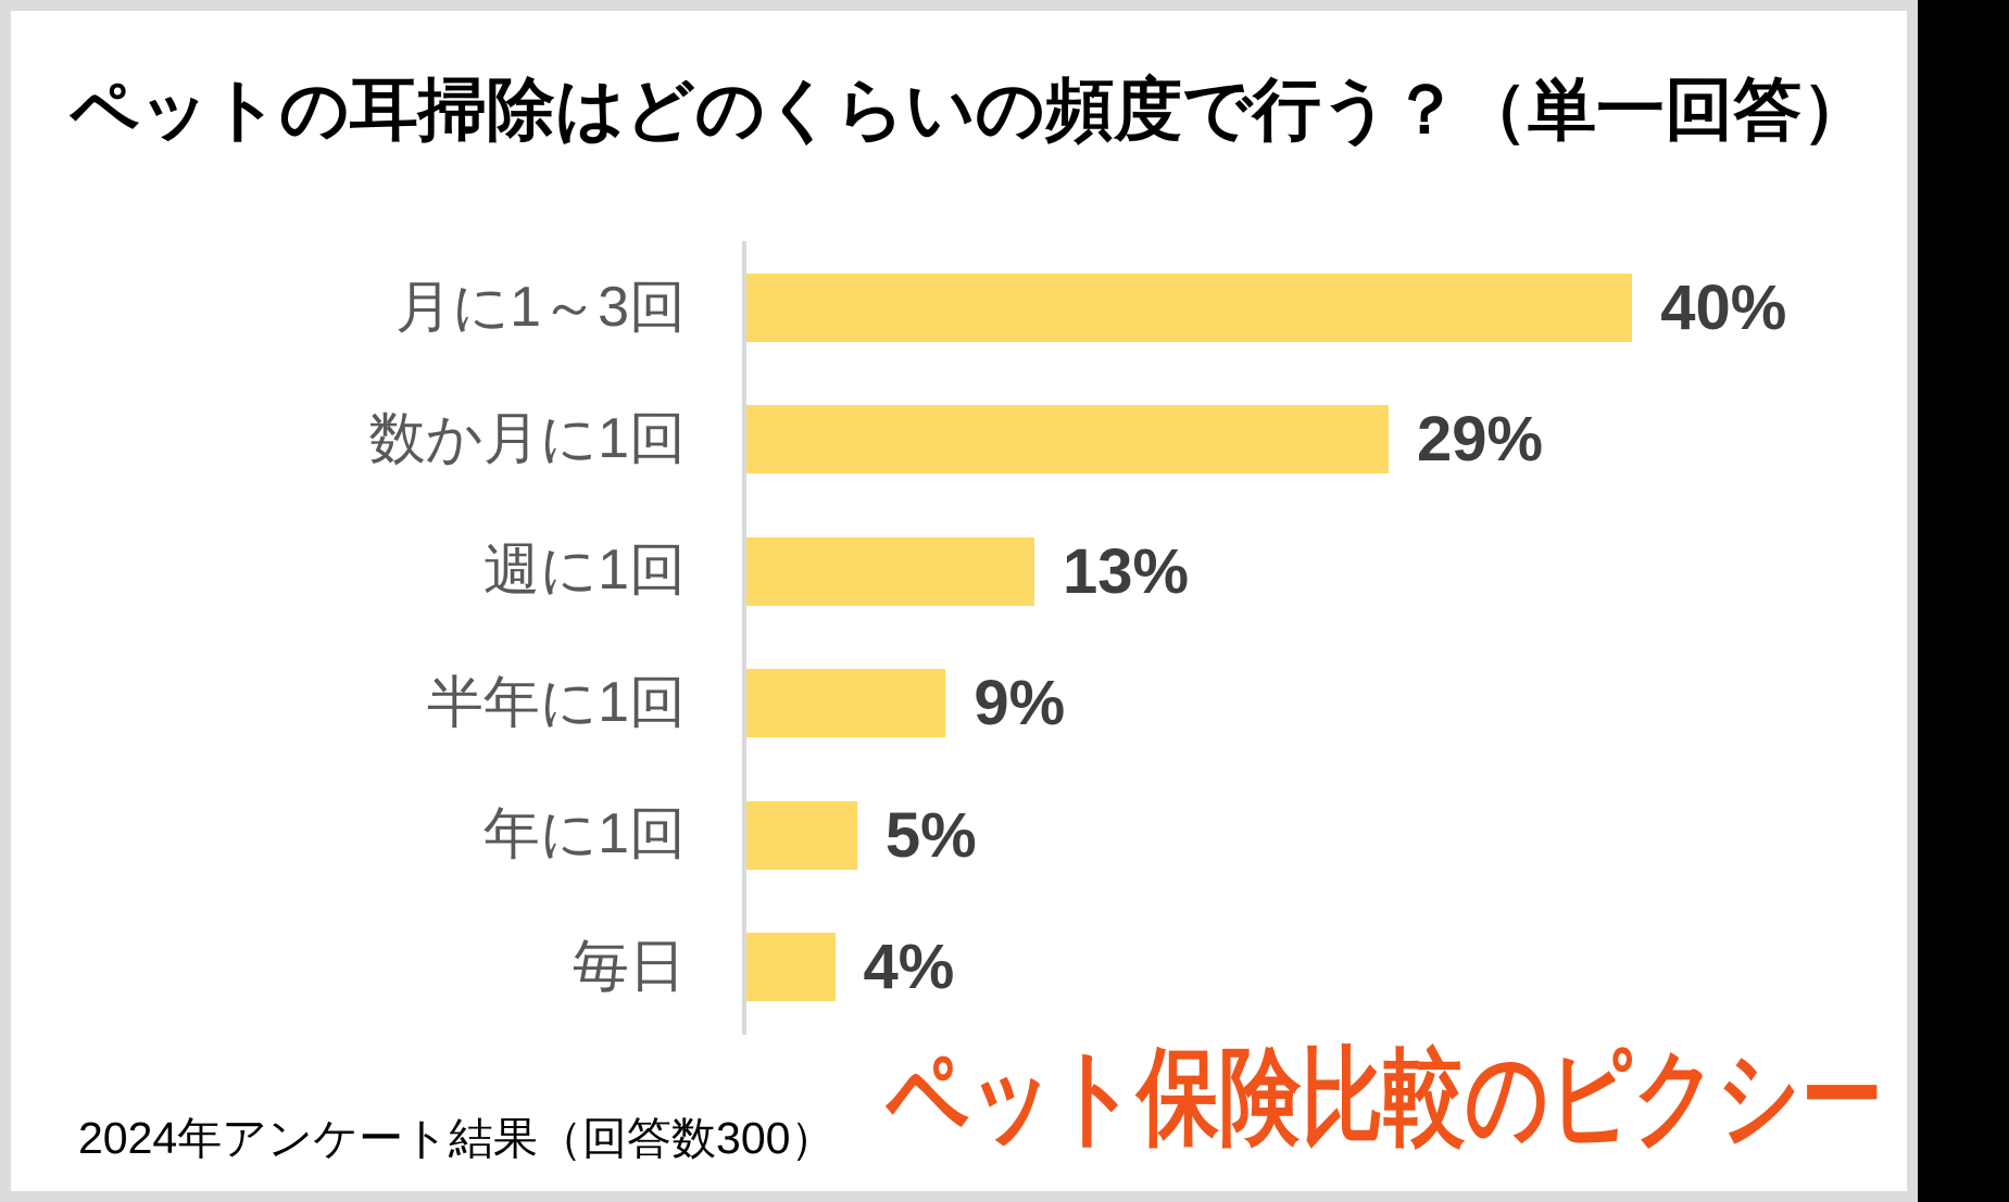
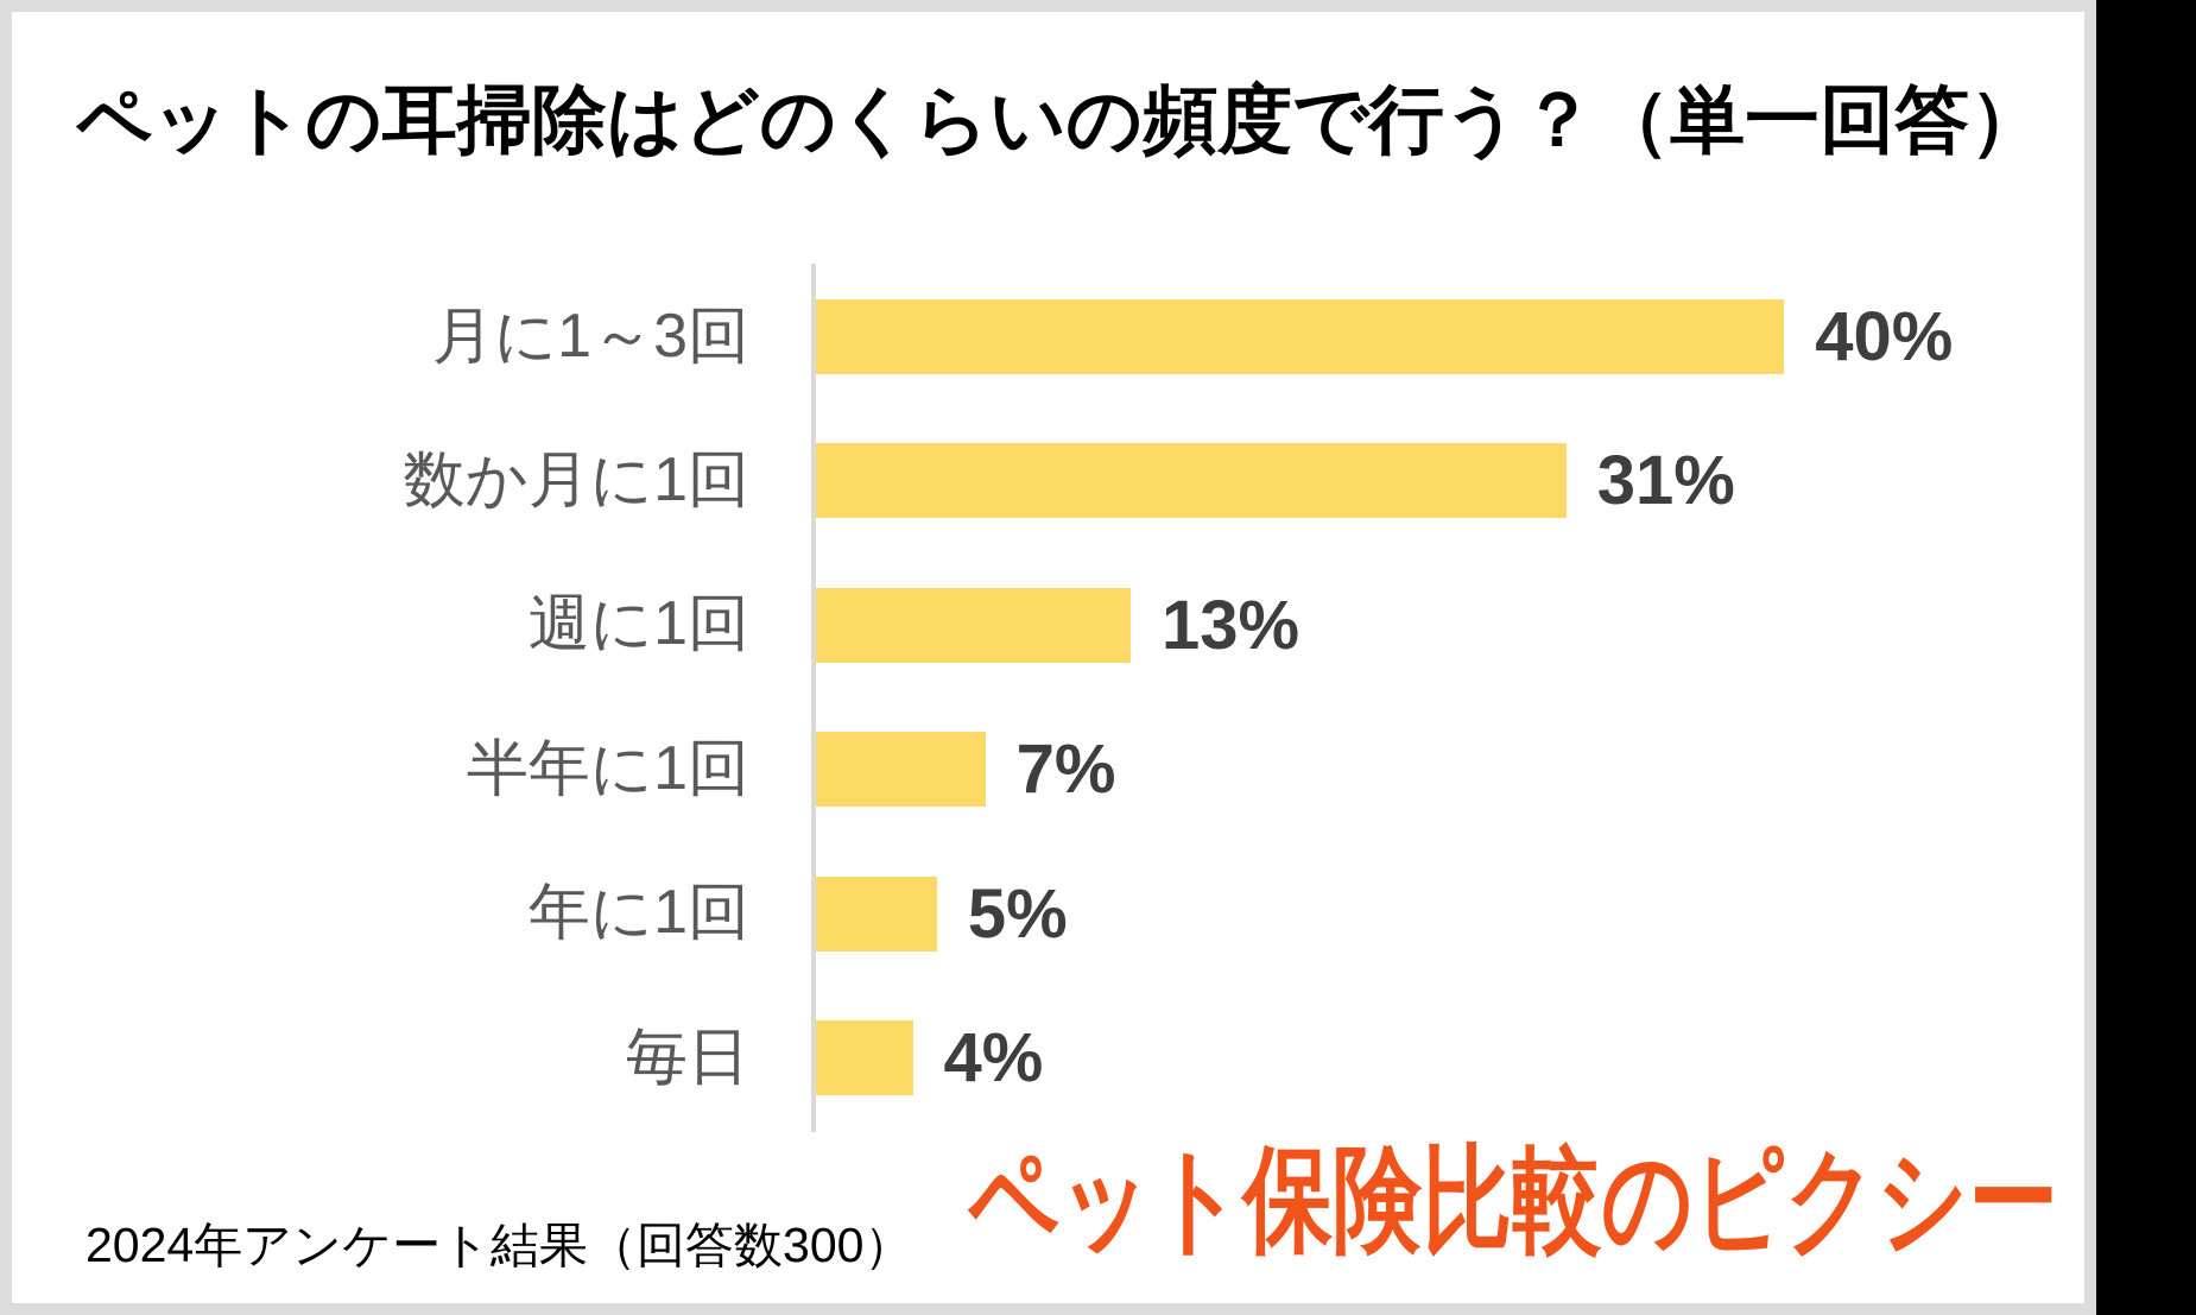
数か月に1回: 29% -> 31%
半年に1回: 9% -> 7%
